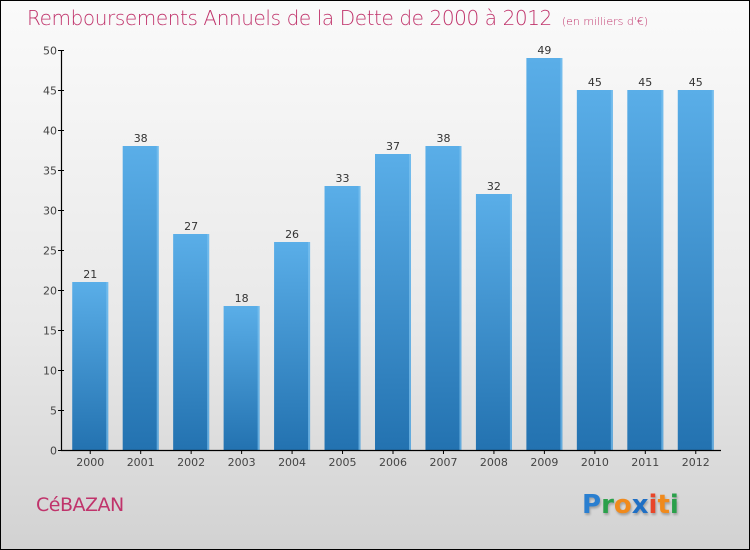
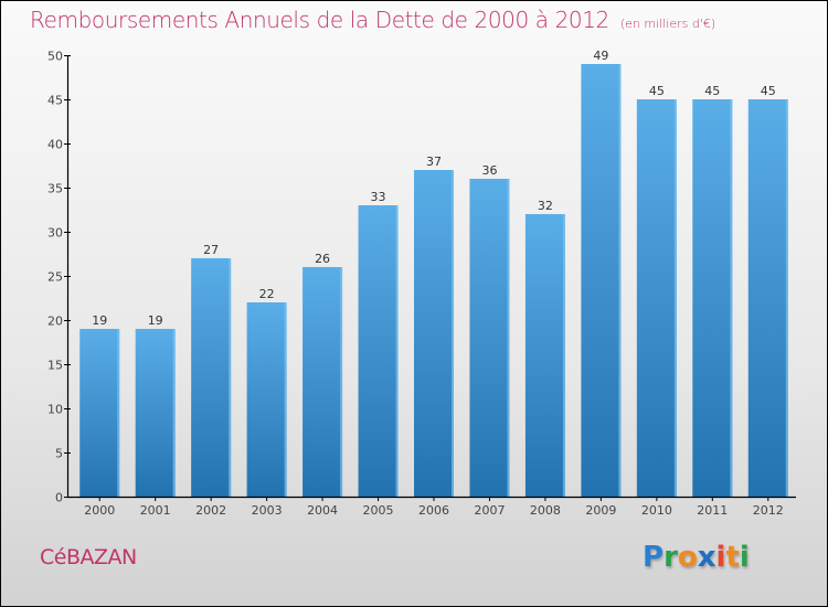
2000: 21 -> 19
2001: 38 -> 19
2003: 18 -> 22
2007: 38 -> 36
